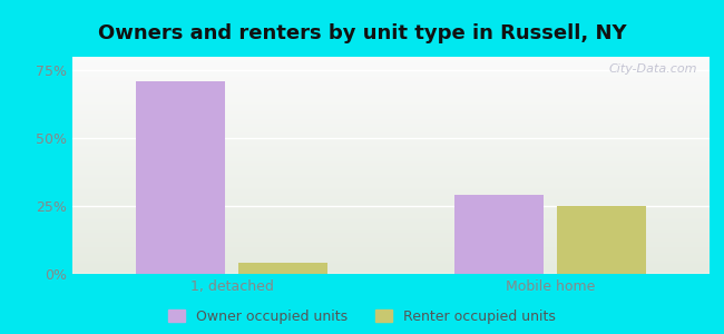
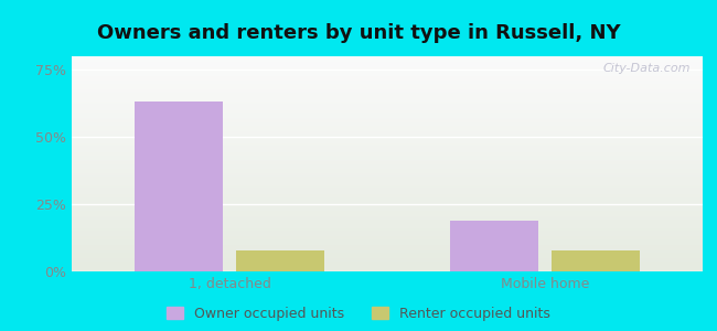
Owner occupied units/1, detached: 71% -> 63%
Renter occupied units/1, detached: 4% -> 8%
Owner occupied units/Mobile home: 29% -> 19%
Renter occupied units/Mobile home: 25% -> 8%
